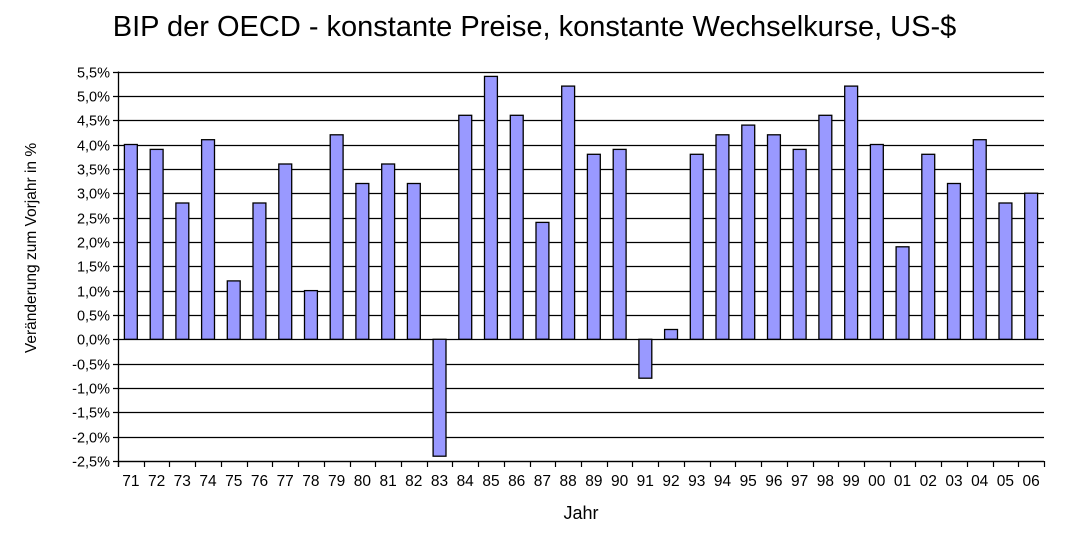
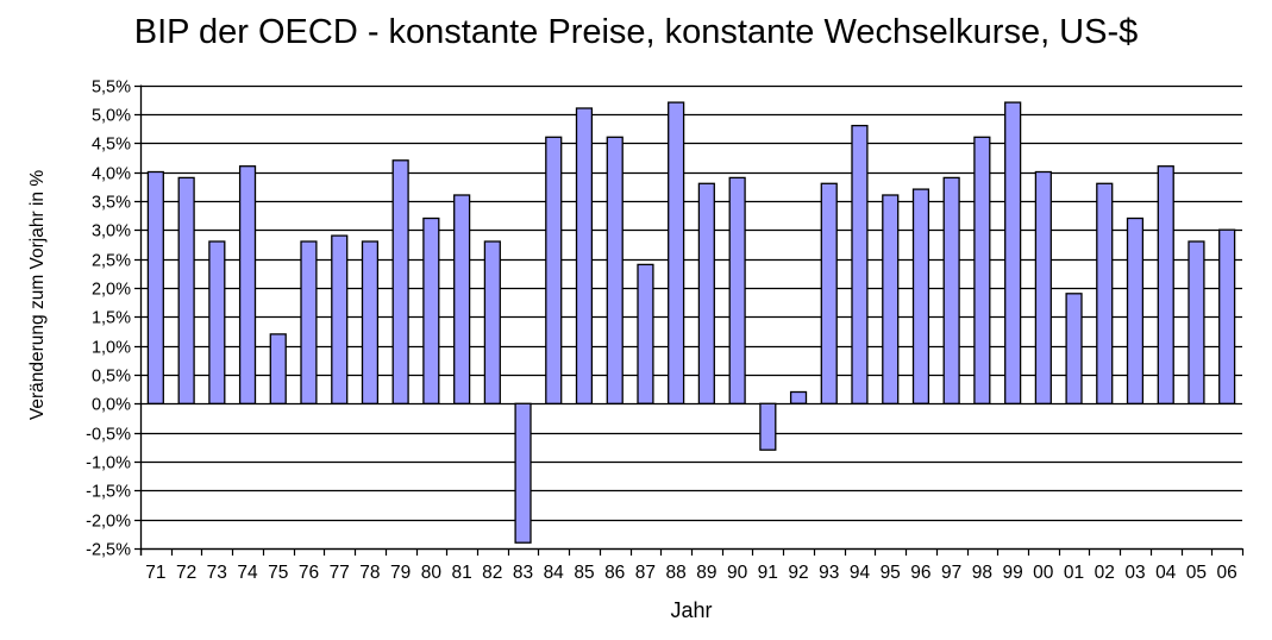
77: 3,6% -> 2,9%
78: 1,0% -> 2,8%
82: 3,2% -> 2,8%
85: 5,4% -> 5,1%
94: 4,2% -> 4,8%
95: 4,4% -> 3,6%
96: 4,2% -> 3,7%
